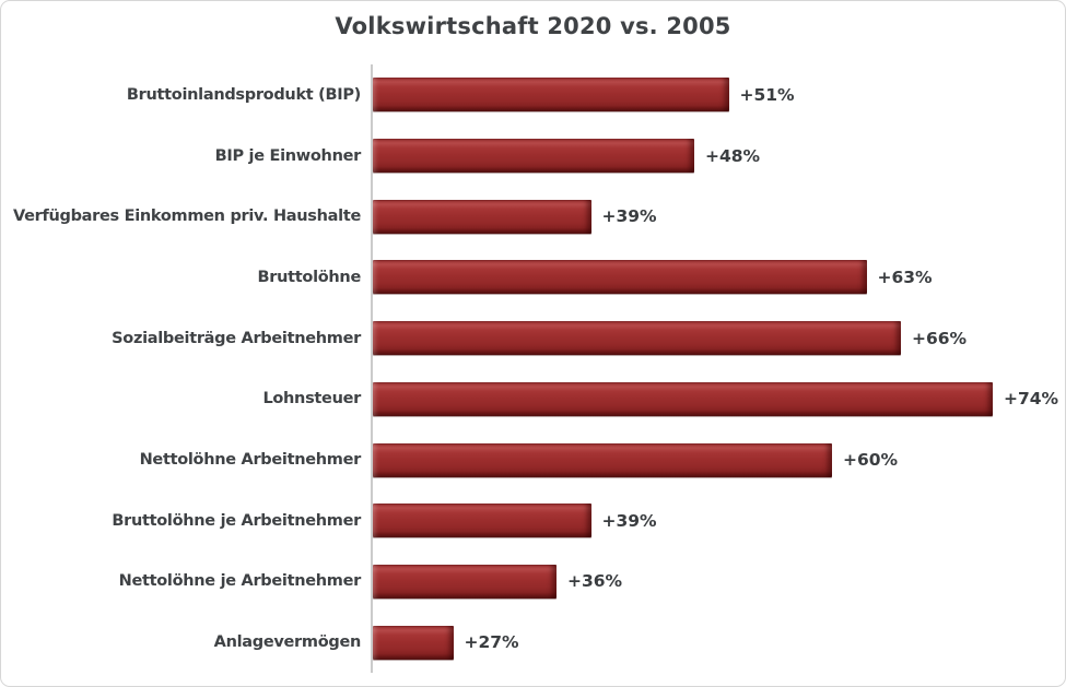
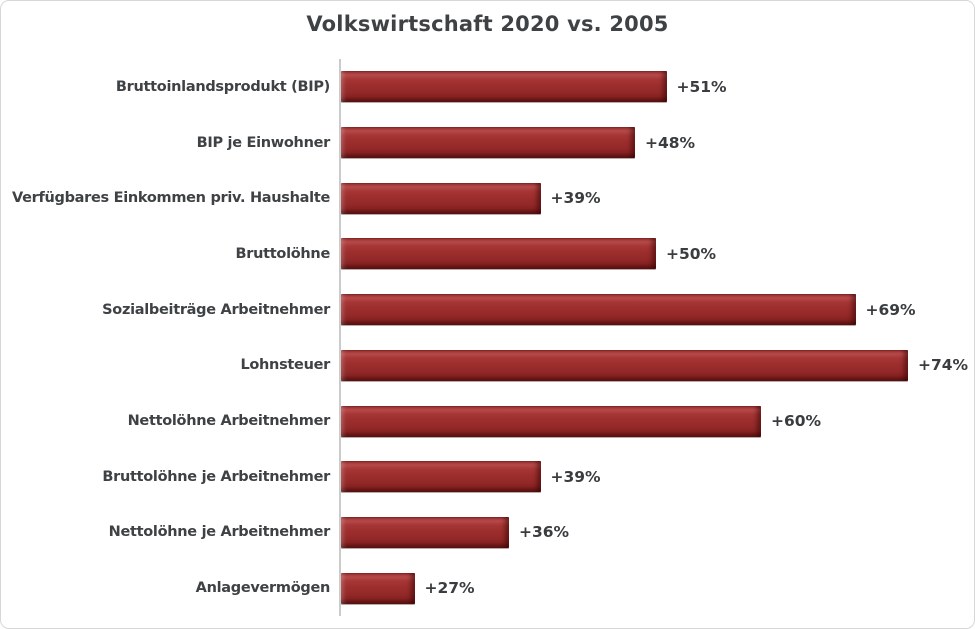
Bruttolöhne: +63% -> +50%
Sozialbeiträge Arbeitnehmer: +66% -> +69%
